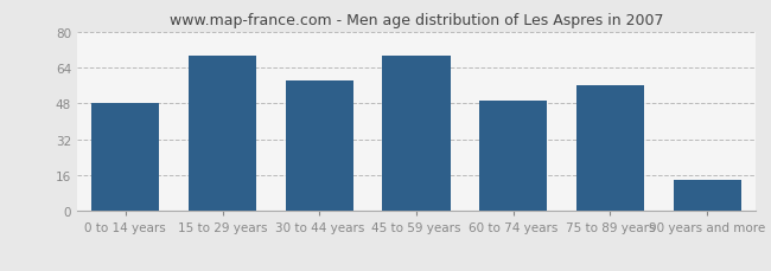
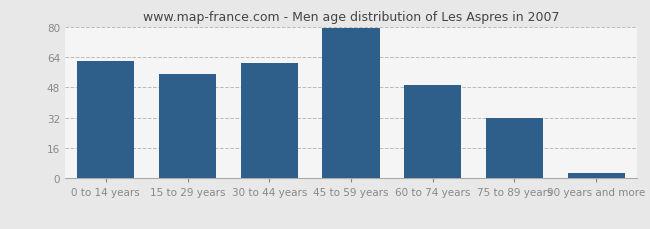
0 to 14 years: 48 -> 62
15 to 29 years: 69 -> 55
30 to 44 years: 58 -> 61
45 to 59 years: 69 -> 79
75 to 89 years: 56 -> 32
90 years and more: 14 -> 3
